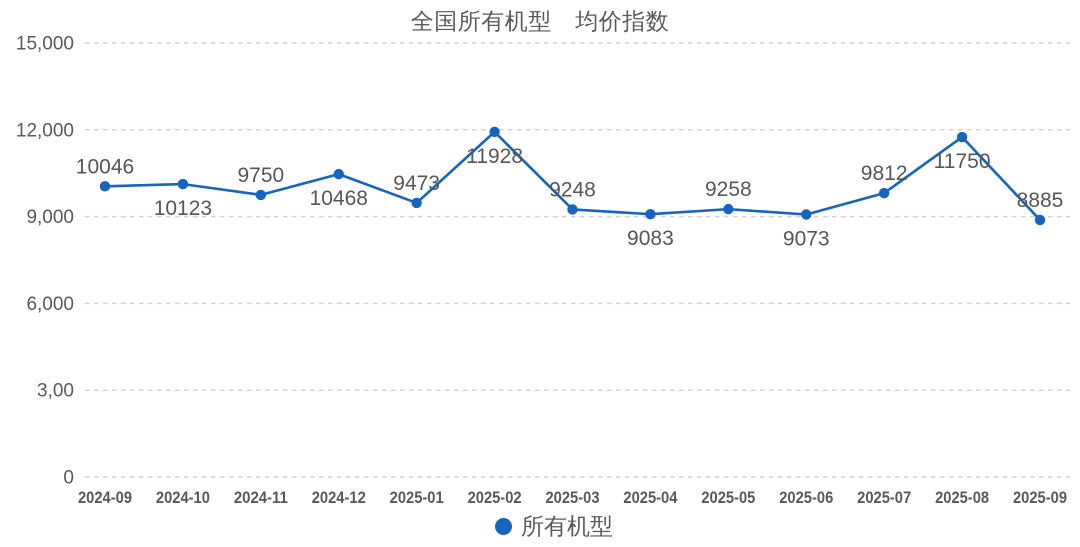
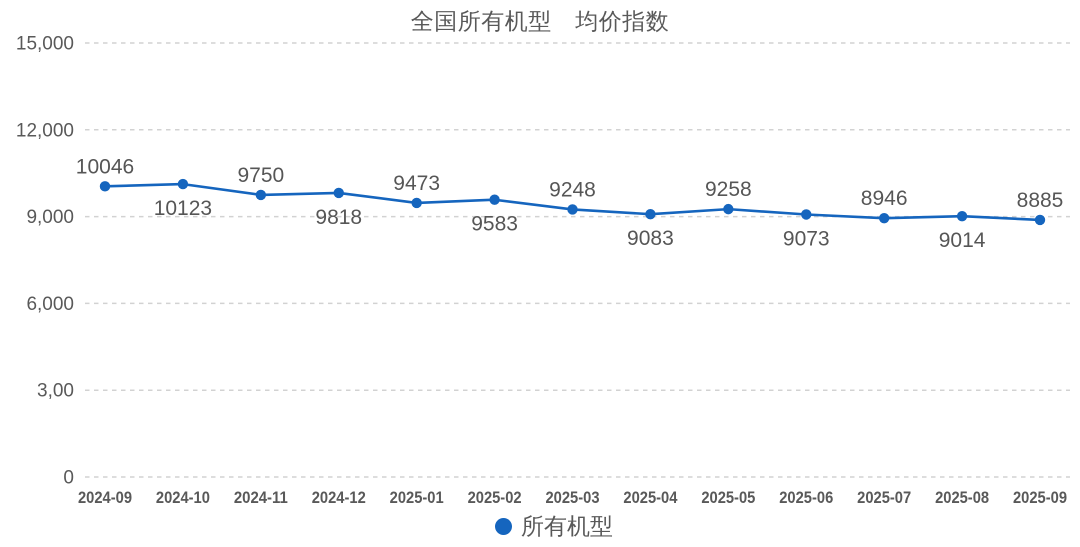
2024-12: 10468 -> 9818
2025-02: 11928 -> 9583
2025-07: 9812 -> 8946
2025-08: 11750 -> 9014
